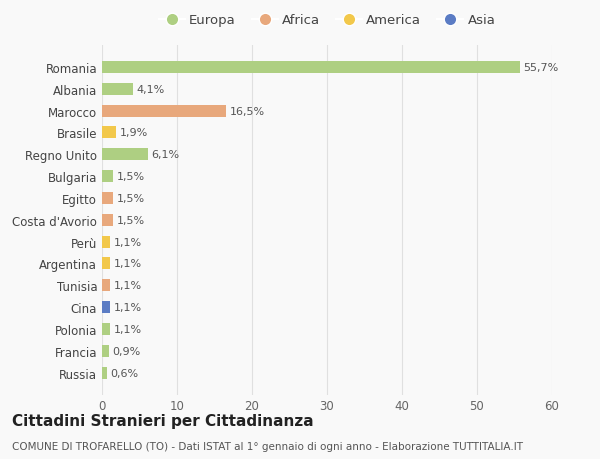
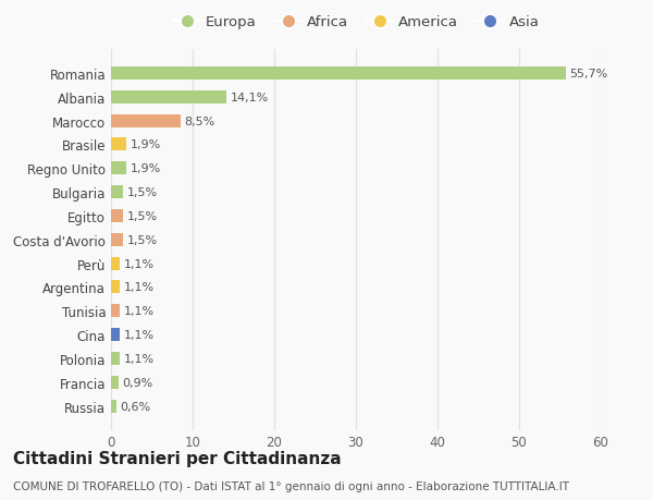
Albania: 4,1% -> 14,1%
Marocco: 16,5% -> 8,5%
Regno Unito: 6,1% -> 1,9%
